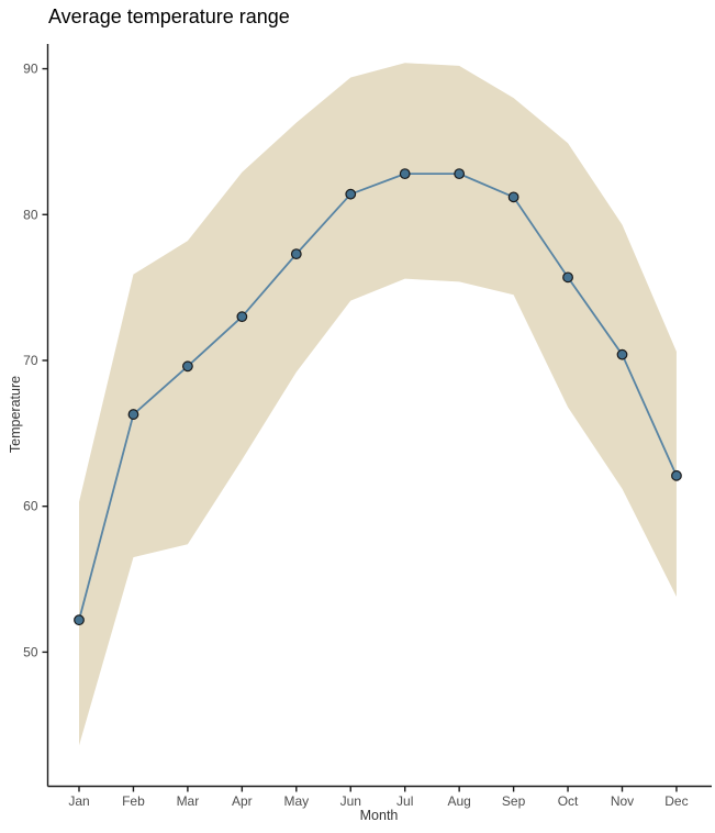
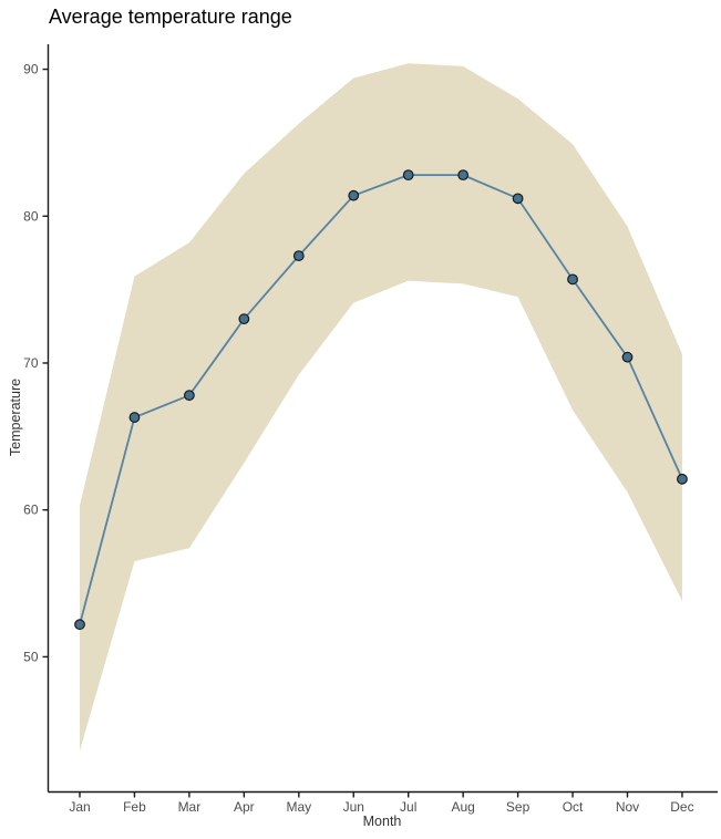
Mar: 69.6 -> 67.8
